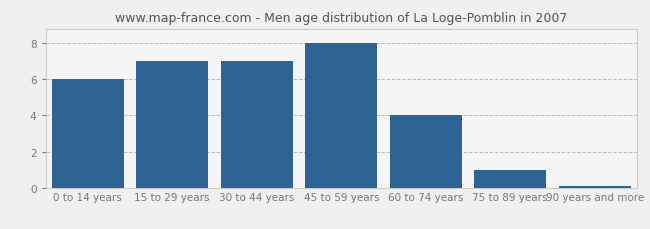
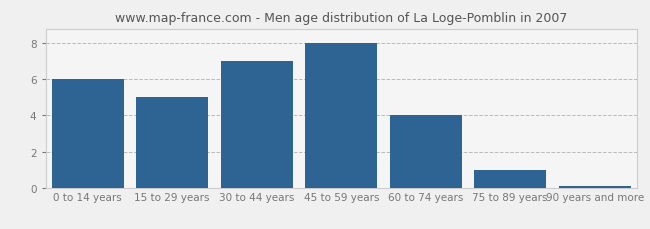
15 to 29 years: 7.0 -> 5.0
